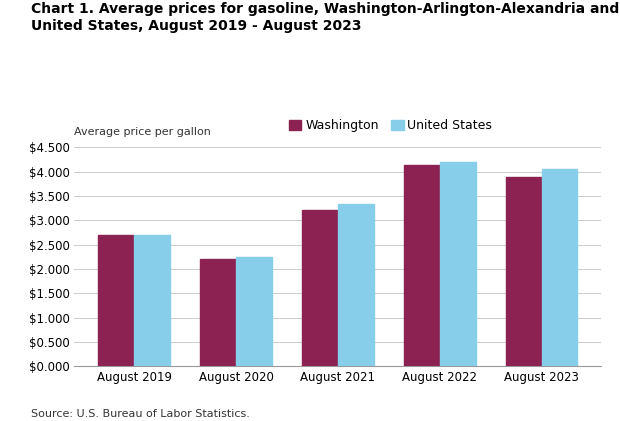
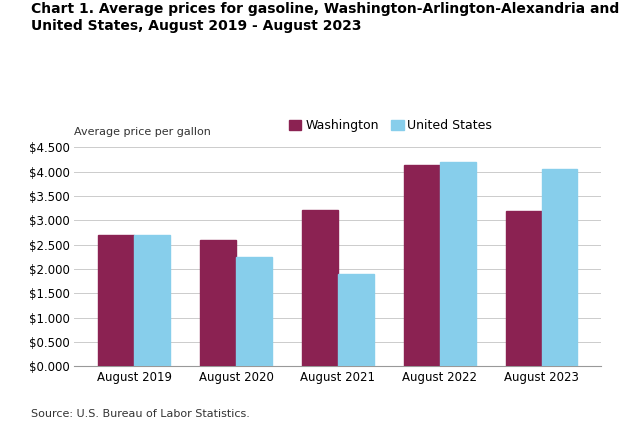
Washington/August 2020: $2.20 -> $2.60
United States/August 2021: $3.34 -> $1.90
Washington/August 2023: $3.90 -> $3.20
